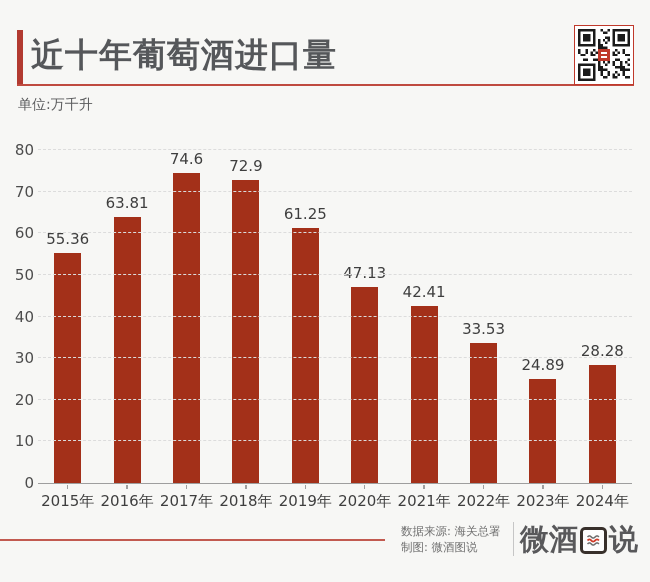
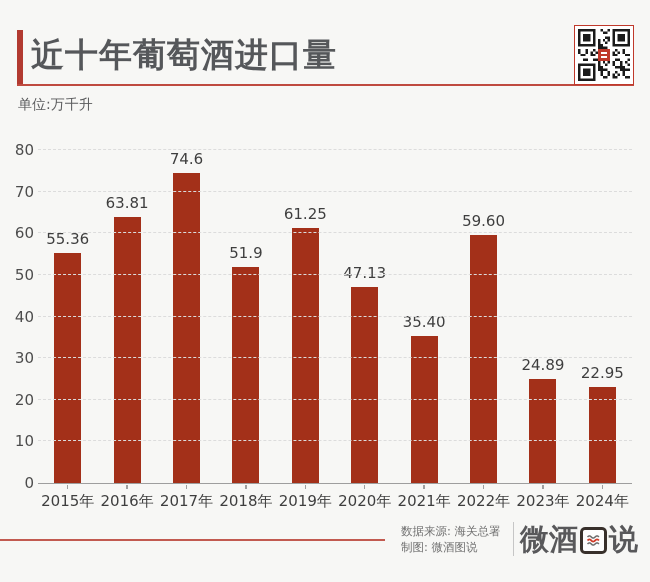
2018年: 72.9 -> 51.9
2021年: 42.41 -> 35.40
2022年: 33.53 -> 59.60
2024年: 28.28 -> 22.95
